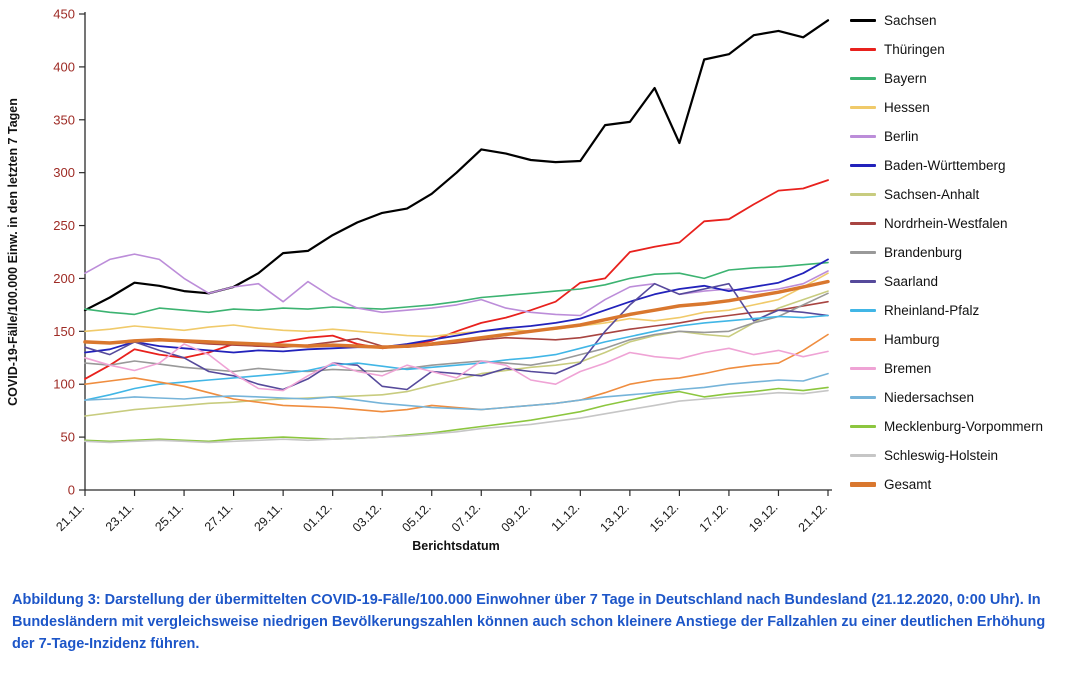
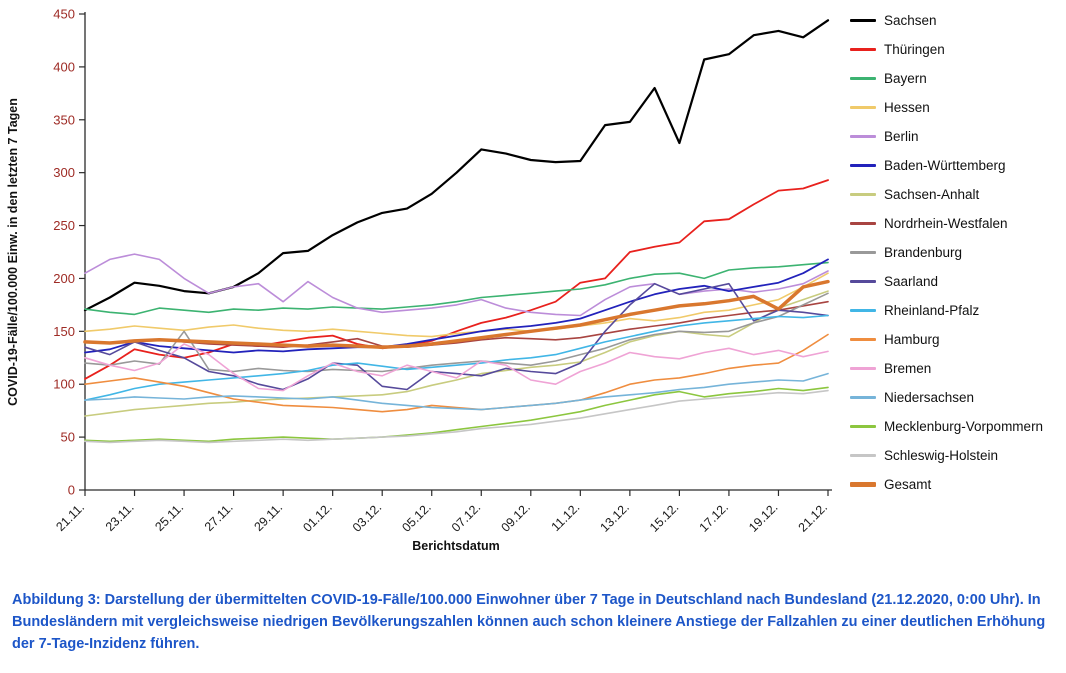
Brandenburg/25.11.: 116 -> 150
Gesamt/19.12.: 187 -> 171
